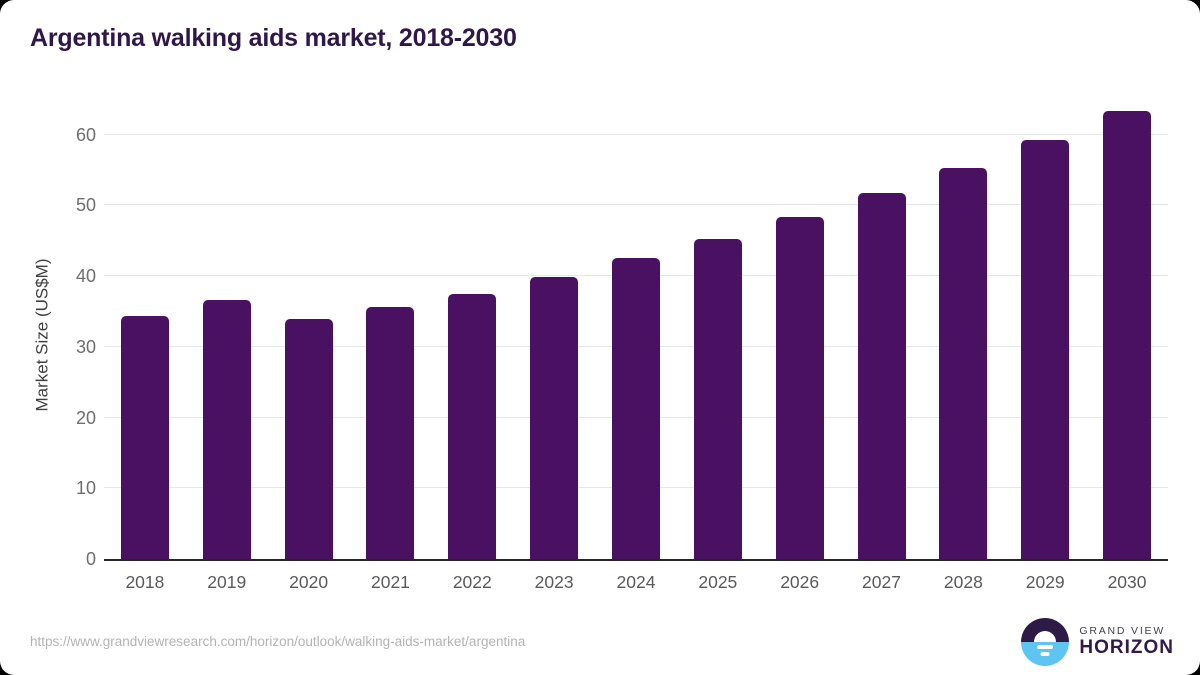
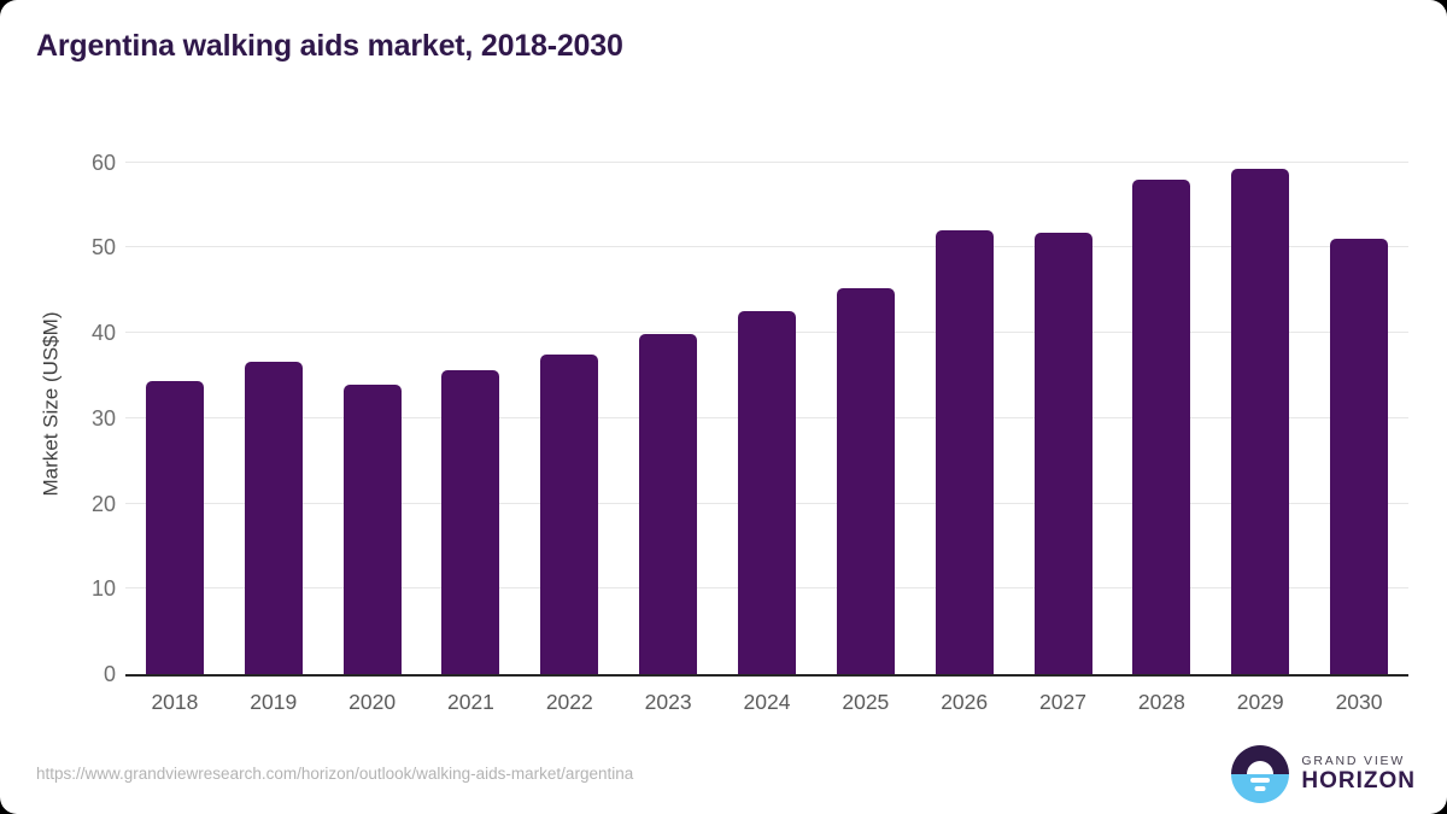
2026: 48 -> 52
2028: 55 -> 58
2030: 63 -> 51
